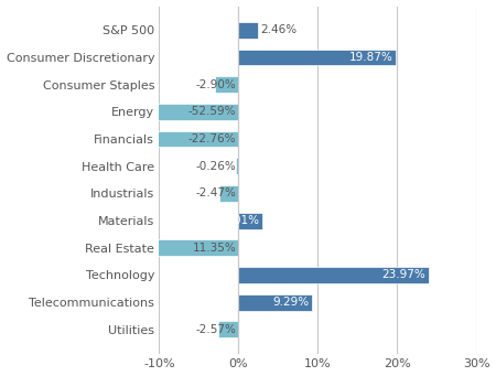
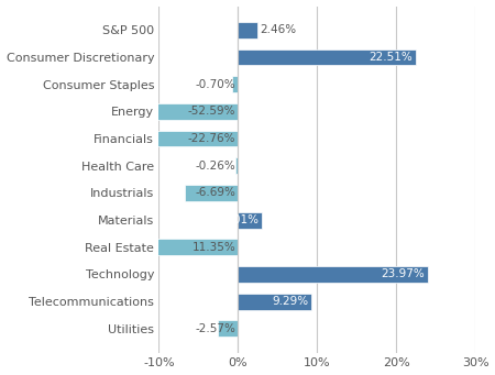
Consumer Discretionary: 19.87% -> 22.51%
Consumer Staples: -2.90% -> -0.70%
Industrials: -2.47% -> -6.69%
